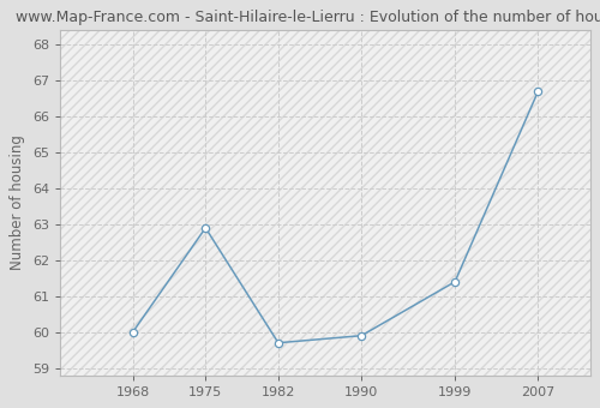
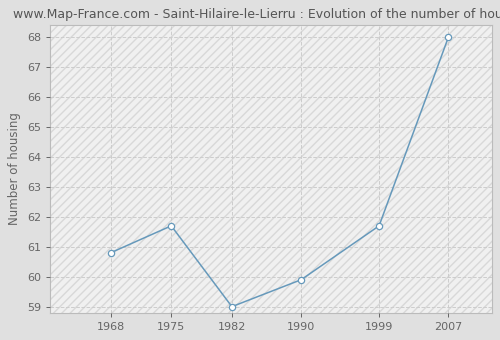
1968: 60.0 -> 60.8
1975: 62.9 -> 61.7
1982: 59.7 -> 59.0
1999: 61.4 -> 61.7
2007: 66.7 -> 68.0
